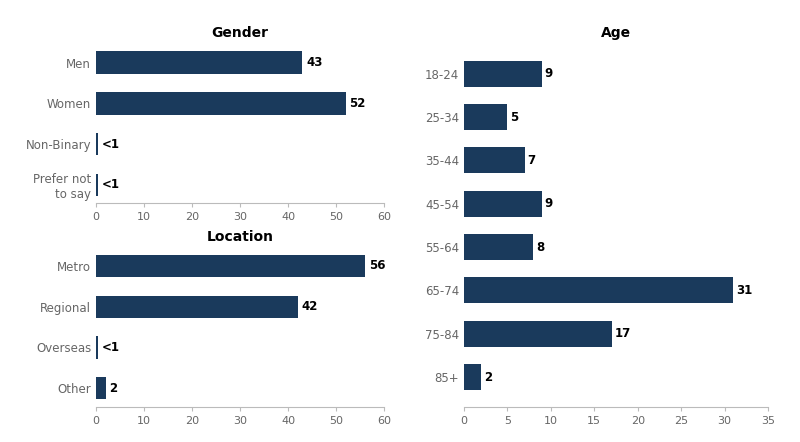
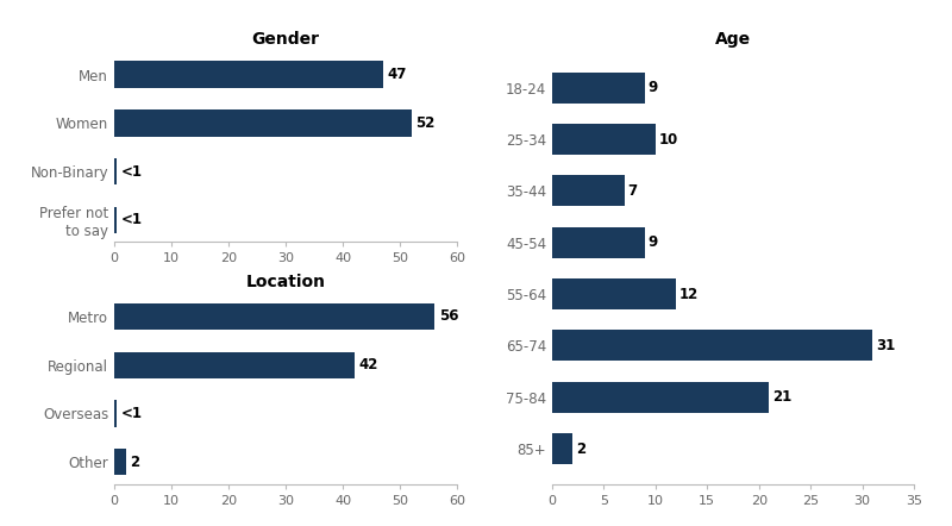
Gender/Men: 43 -> 47
Age/25-34: 5 -> 10
Age/55-64: 8 -> 12
Age/75-84: 17 -> 21
